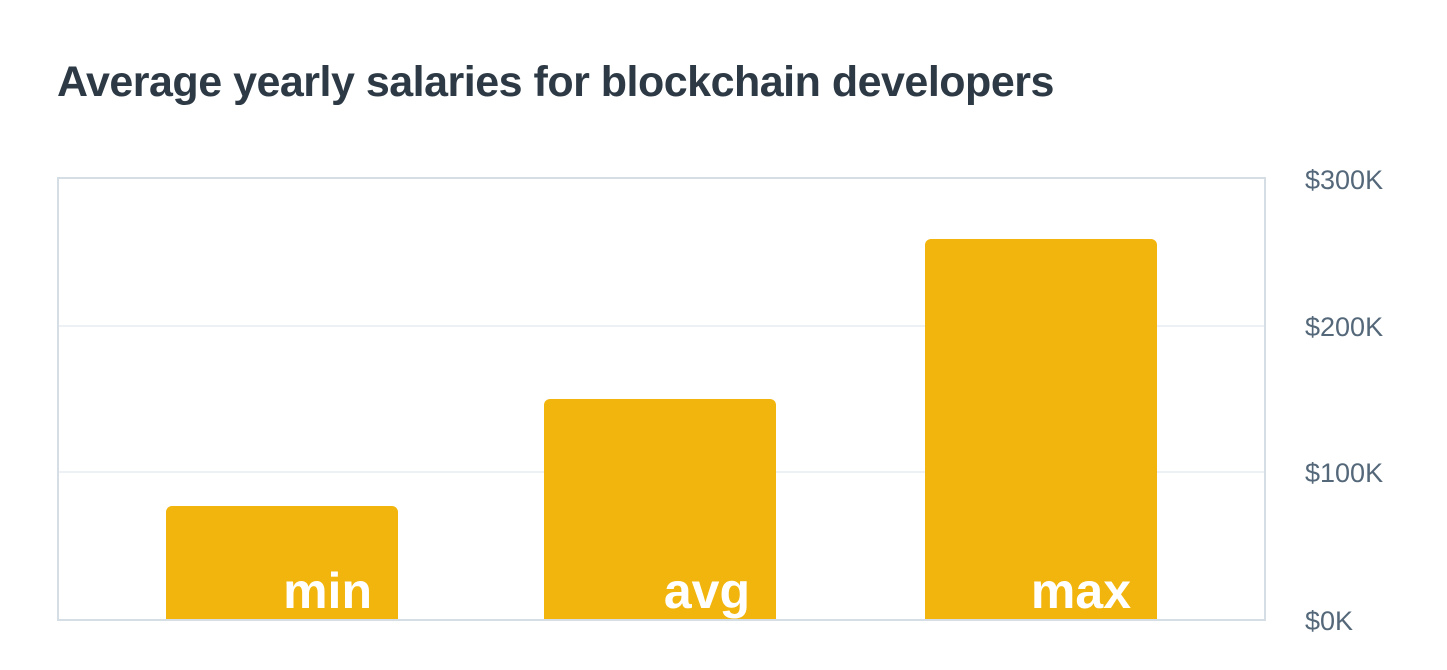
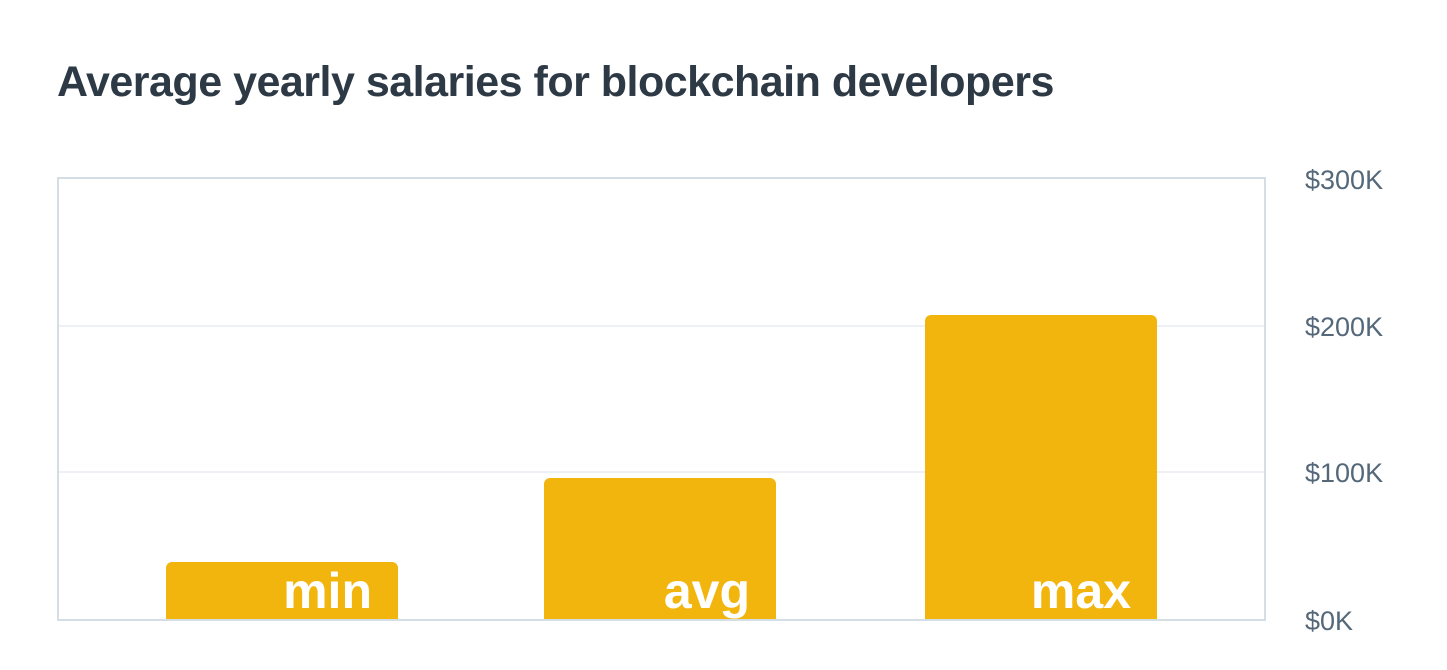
min: $77K -> $39K
avg: $150K -> $96K
max: $259K -> $207K
